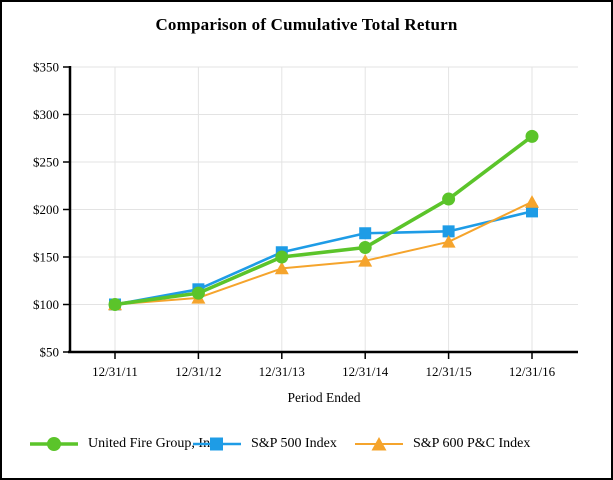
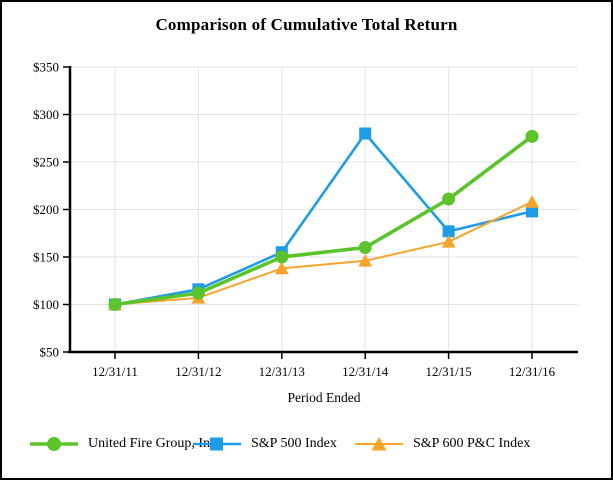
S&P 500 Index/12/31/14: $180 -> $280
